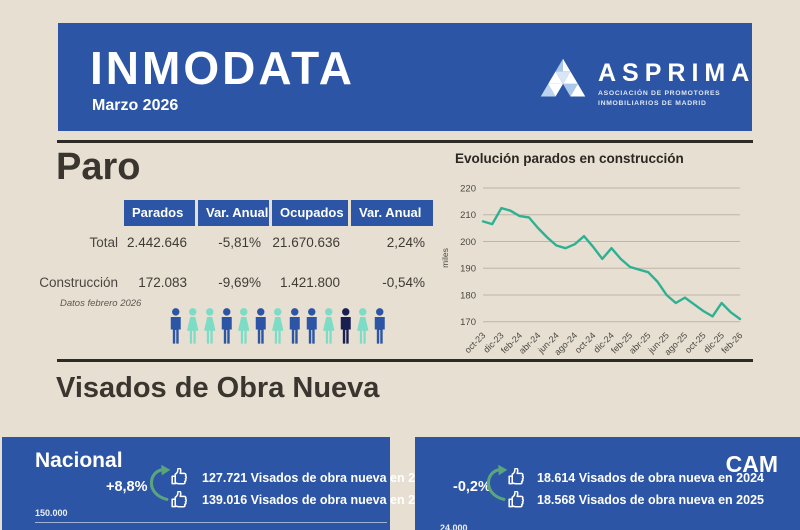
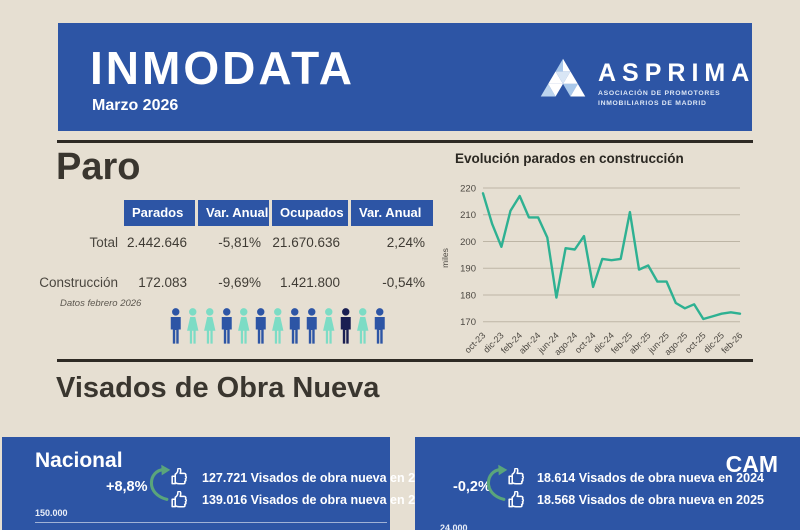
oct-23: 208 -> 218
dic-23: 212 -> 198
feb-24: 210 -> 217
abr-24: 205 -> 209
jun-24: 198 -> 179
ago-24: 199 -> 197
oct-24: 198 -> 183
dic-24: 198 -> 193
feb-25: 190 -> 211
abr-25: 188 -> 191
jun-25: 180 -> 185
ago-25: 179 -> 175
oct-25: 174 -> 171
dic-25: 177 -> 173
feb-26: 171 -> 173
